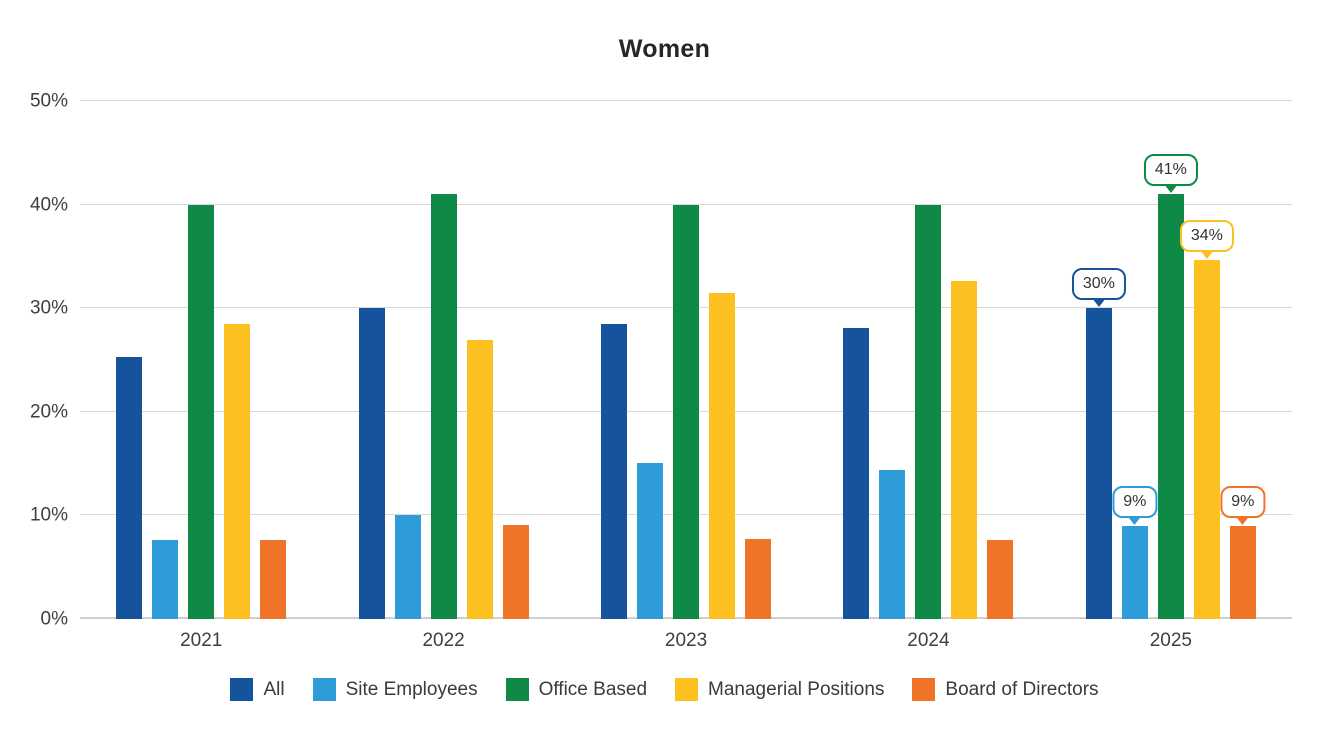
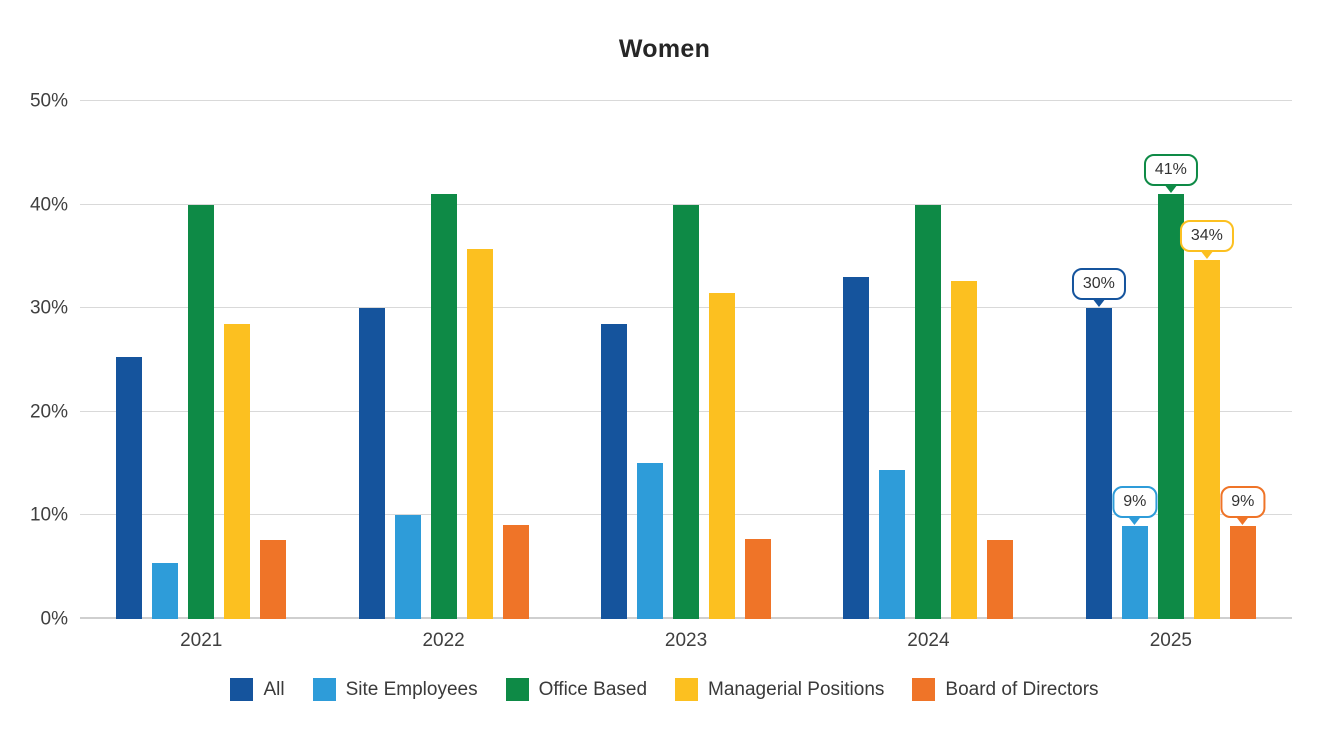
Site Employees/2021: 7.6% -> 5.4%
Managerial Positions/2022: 26.9% -> 35.7%
All/2024: 28.1% -> 33.0%
